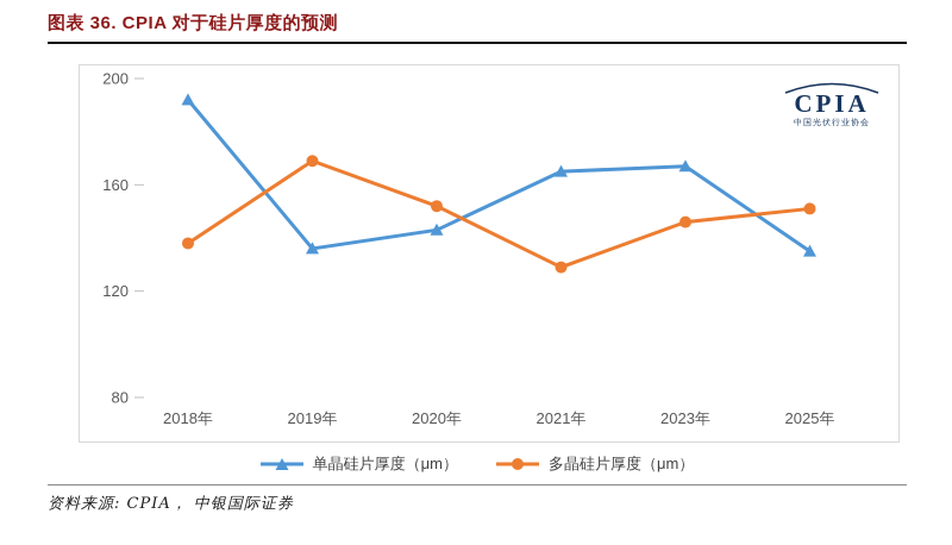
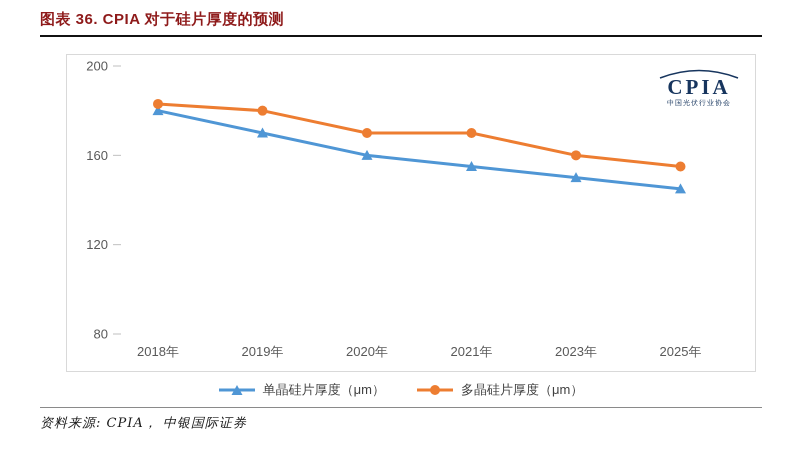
单晶硅片厚度（μm）/2018年: 192 -> 180
多晶硅片厚度（μm）/2018年: 138 -> 183
单晶硅片厚度（μm）/2019年: 136 -> 170
多晶硅片厚度（μm）/2019年: 169 -> 180
单晶硅片厚度（μm）/2020年: 143 -> 160
多晶硅片厚度（μm）/2020年: 152 -> 170
单晶硅片厚度（μm）/2021年: 165 -> 155
多晶硅片厚度（μm）/2021年: 129 -> 170
单晶硅片厚度（μm）/2023年: 167 -> 150
多晶硅片厚度（μm）/2023年: 146 -> 160
单晶硅片厚度（μm）/2025年: 135 -> 145
多晶硅片厚度（μm）/2025年: 151 -> 155
